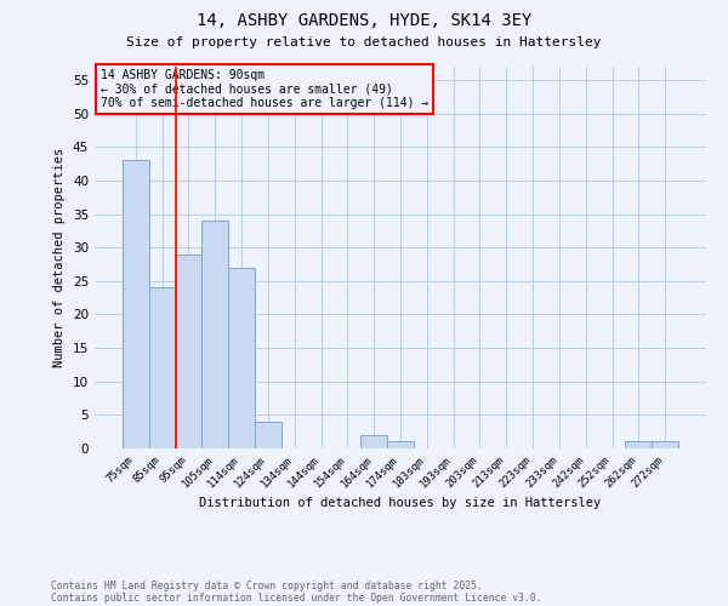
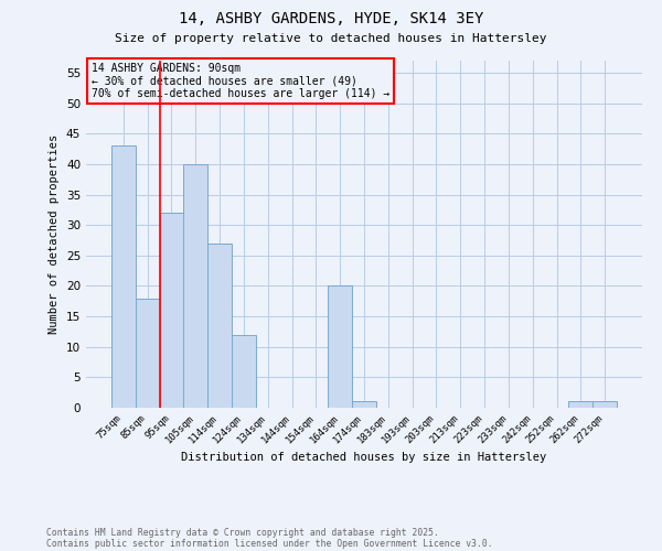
85sqm: 24 -> 18
95sqm: 29 -> 32
105sqm: 34 -> 40
124sqm: 4 -> 12
164sqm: 2 -> 20
